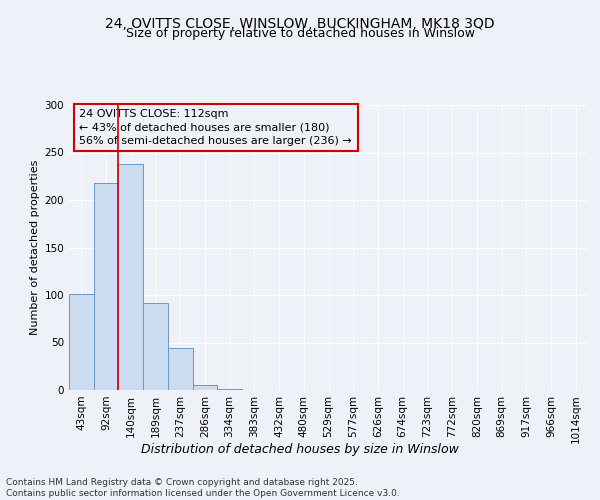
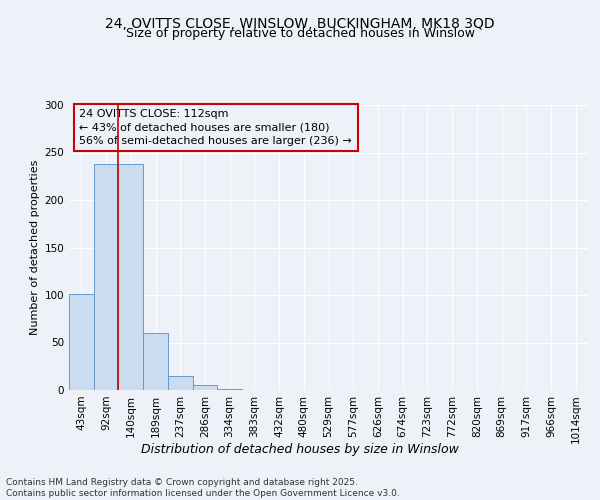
92sqm: 218 -> 238
189sqm: 92 -> 60
237sqm: 44 -> 15
